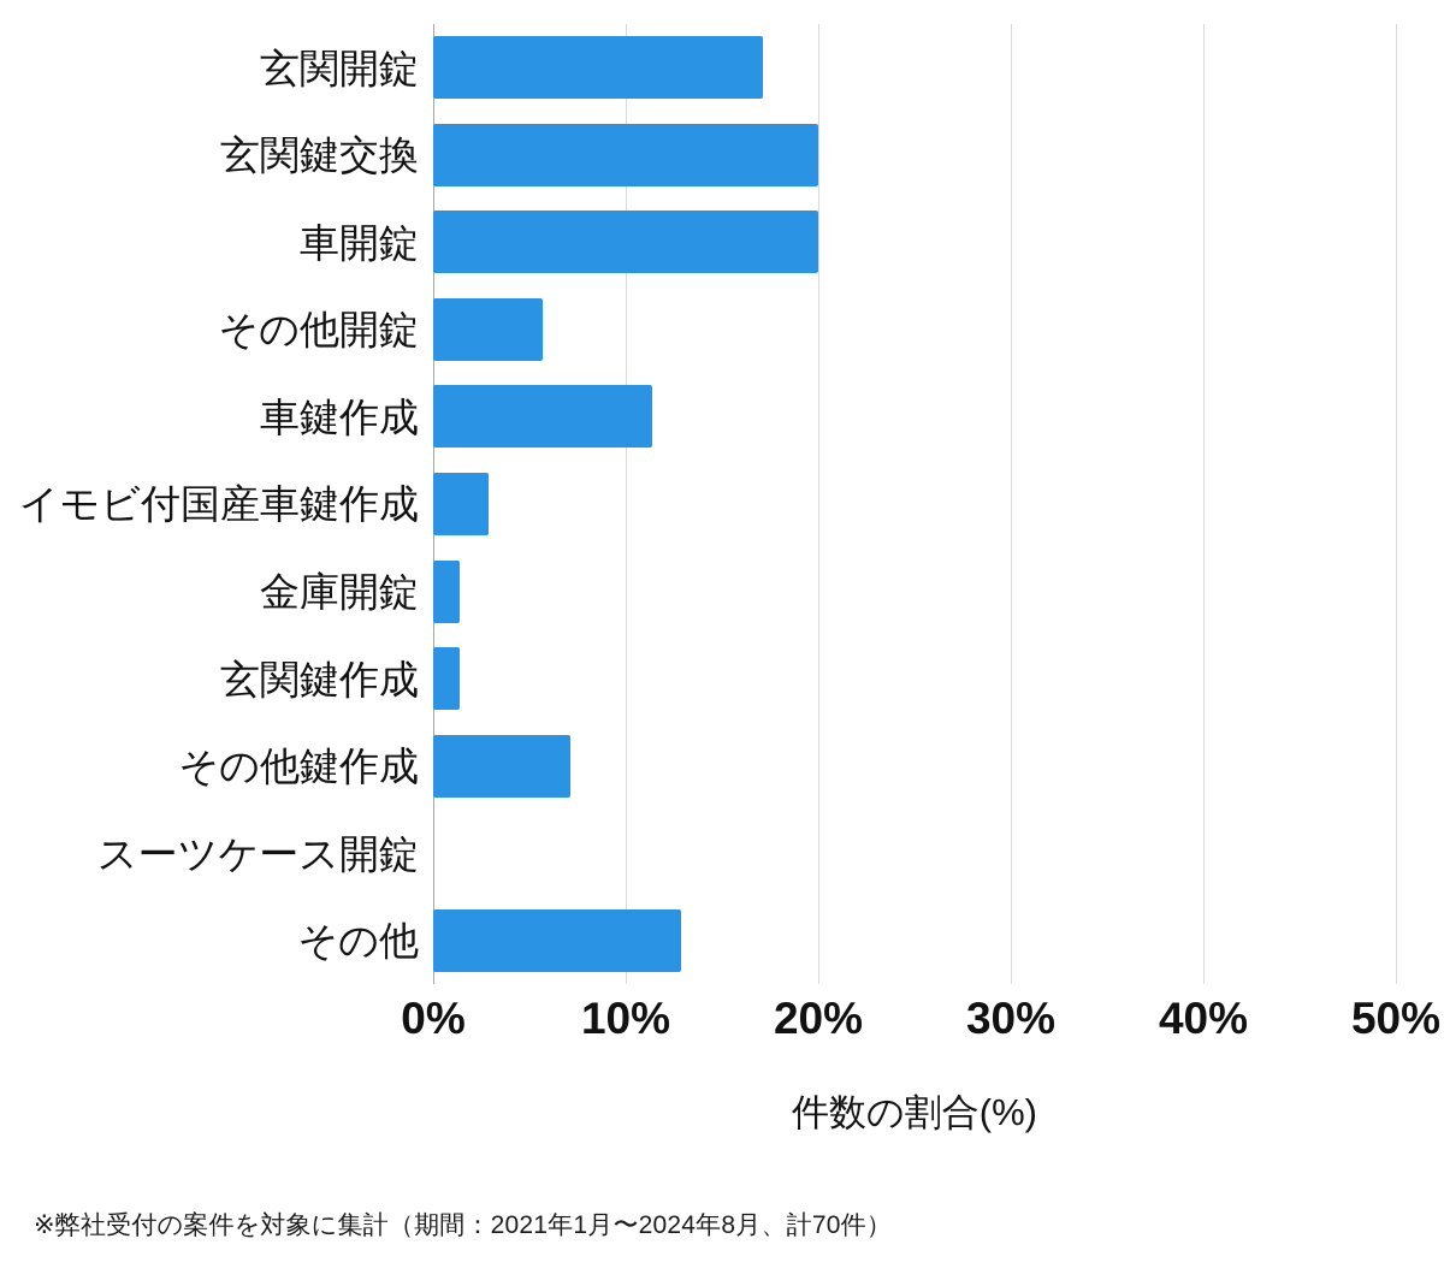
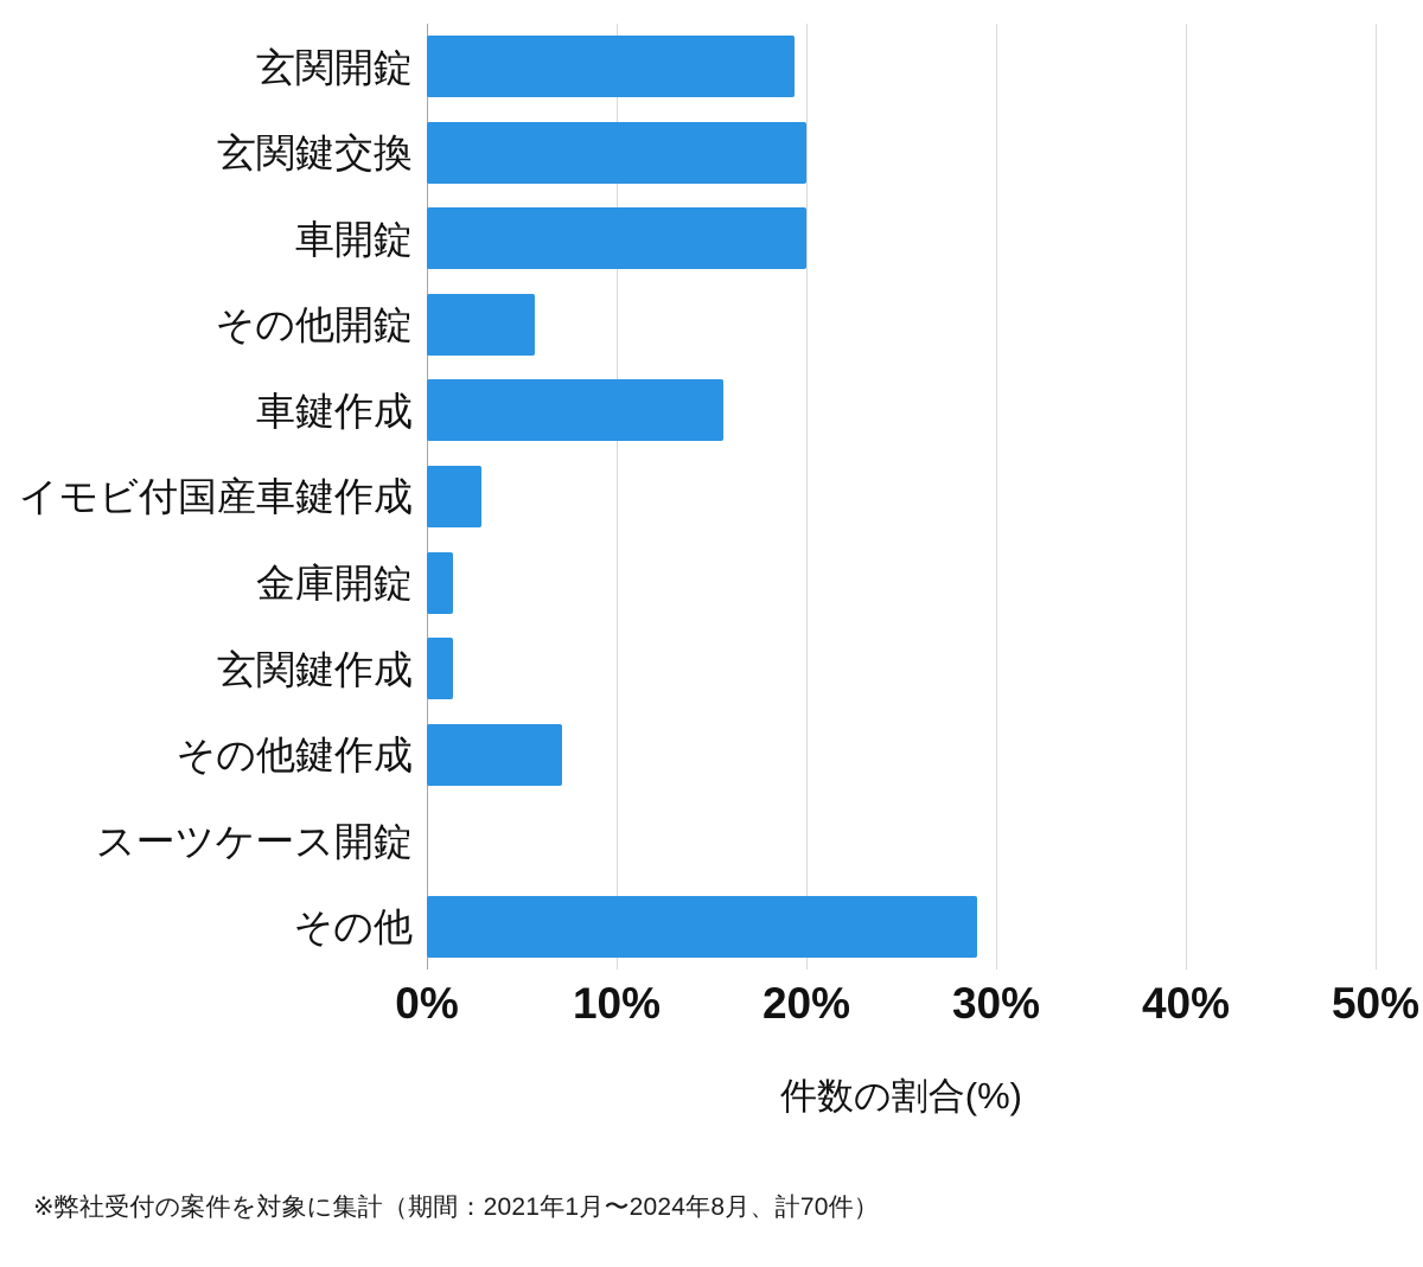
玄関開錠: 17.1% -> 19.4%
車鍵作成: 11.4% -> 15.6%
その他: 12.9% -> 29.0%
